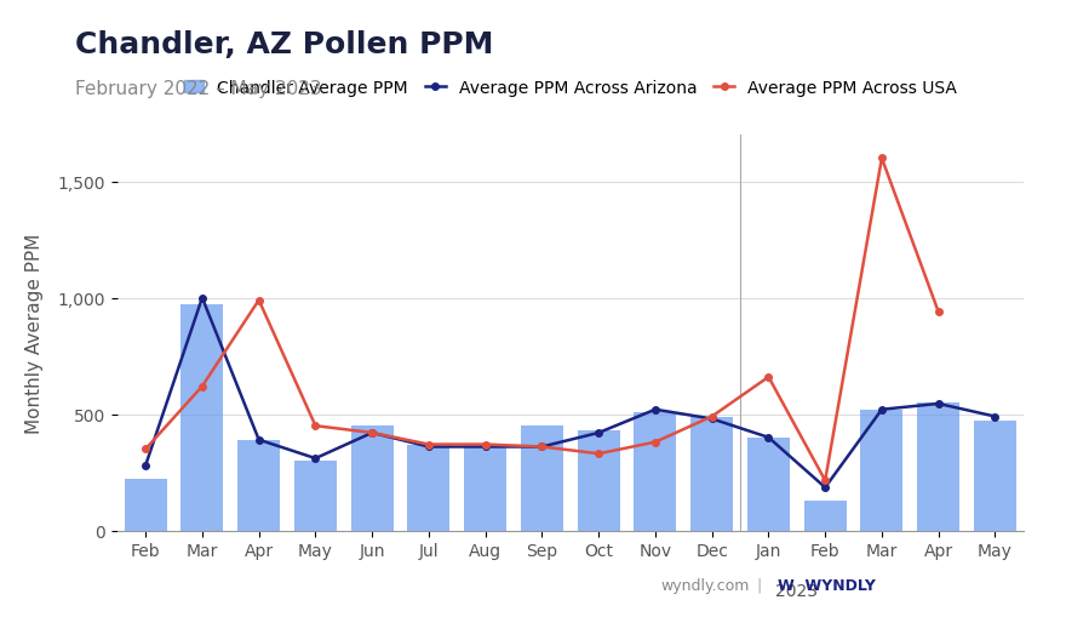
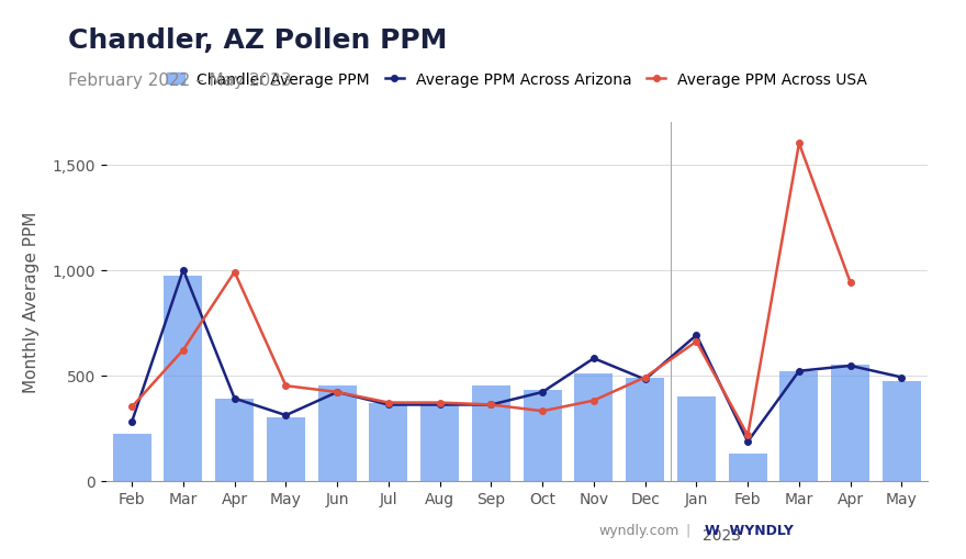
Average PPM Across Arizona/Nov: 520 -> 580
Average PPM Across Arizona/Jan: 400 -> 690
